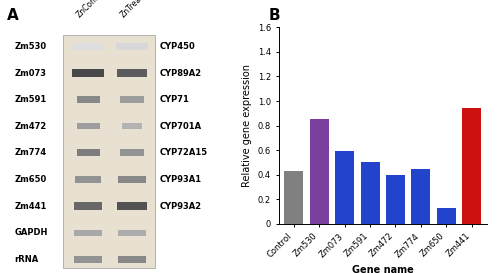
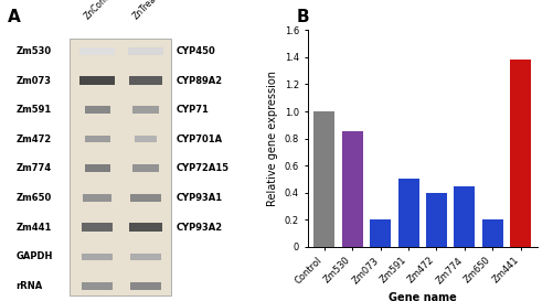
Control: 0.43 -> 1.00
Zm073: 0.59 -> 0.20
Zm650: 0.13 -> 0.20
Zm441: 0.94 -> 1.38
